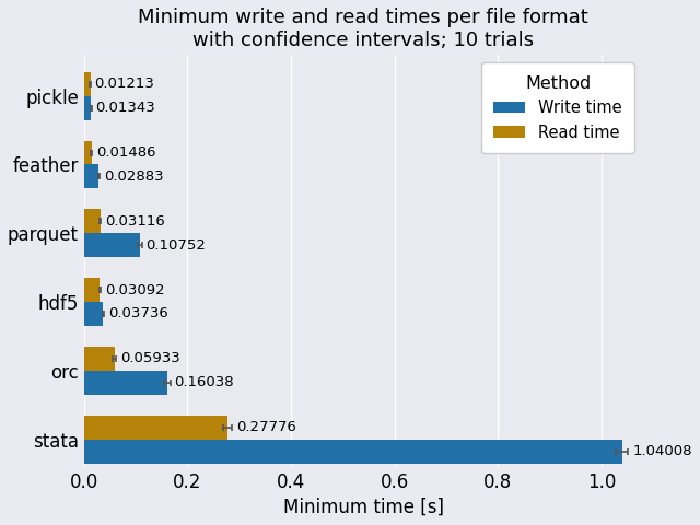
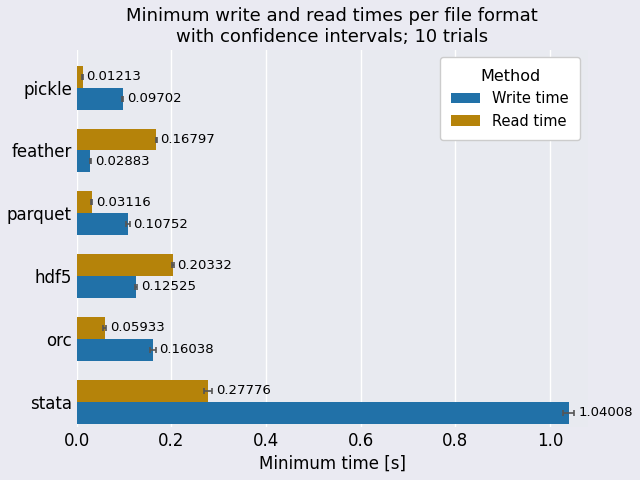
Write time/pickle: 0.01343 -> 0.09702
Read time/feather: 0.01486 -> 0.16797
Read time/hdf5: 0.03092 -> 0.20332
Write time/hdf5: 0.03736 -> 0.12525
